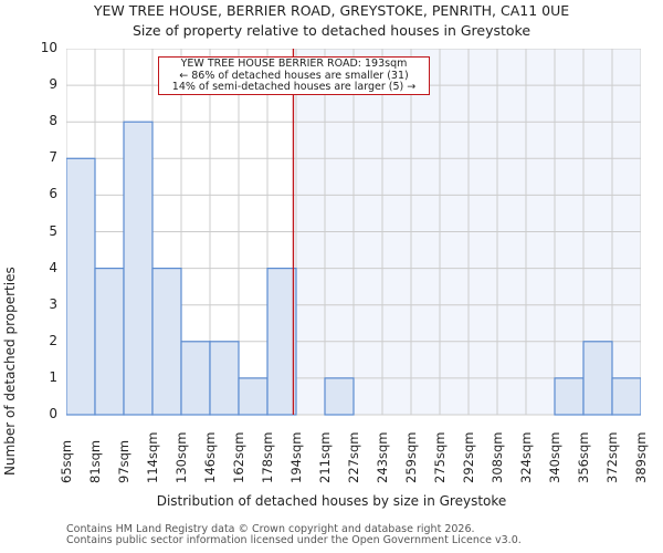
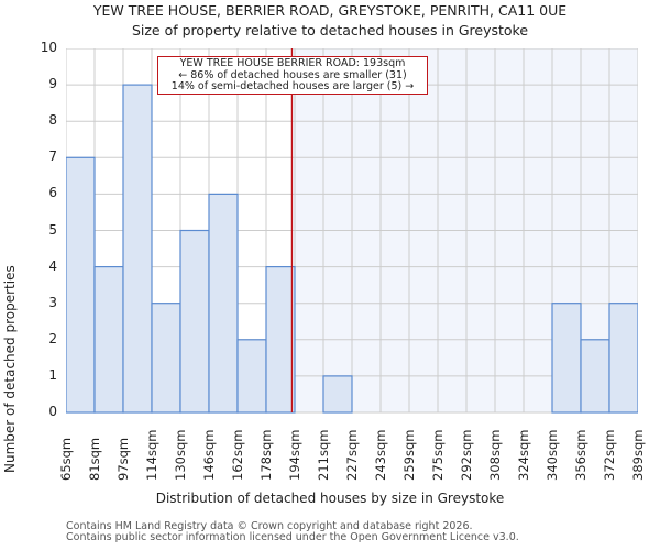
97sqm: 8 -> 9
114sqm: 4 -> 3
130sqm: 2 -> 5
146sqm: 2 -> 6
162sqm: 1 -> 2
340sqm: 1 -> 3
372sqm: 1 -> 3
